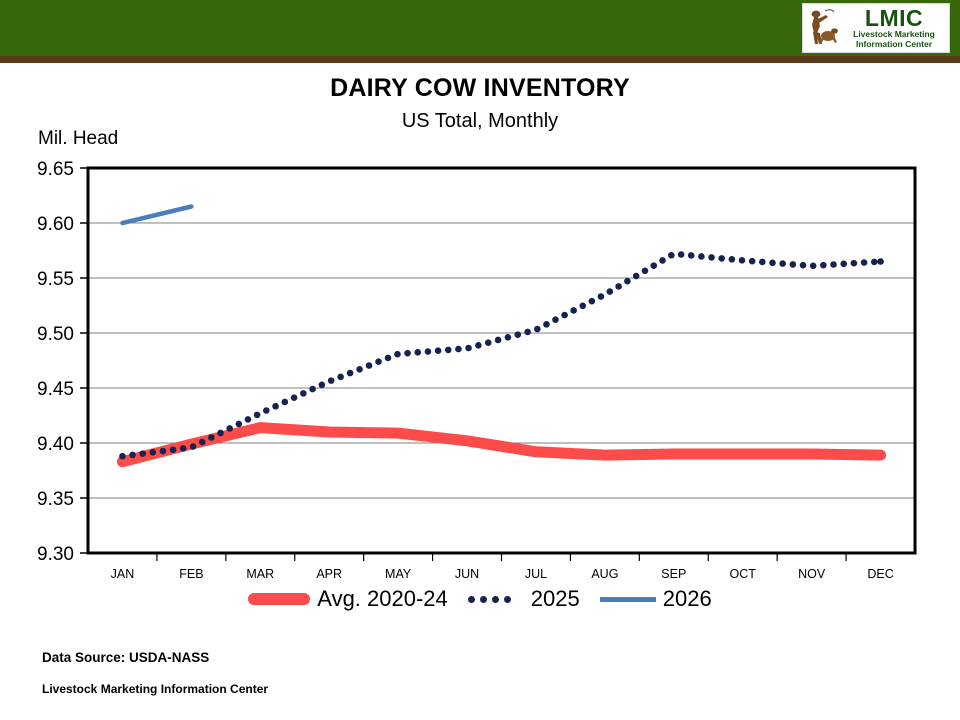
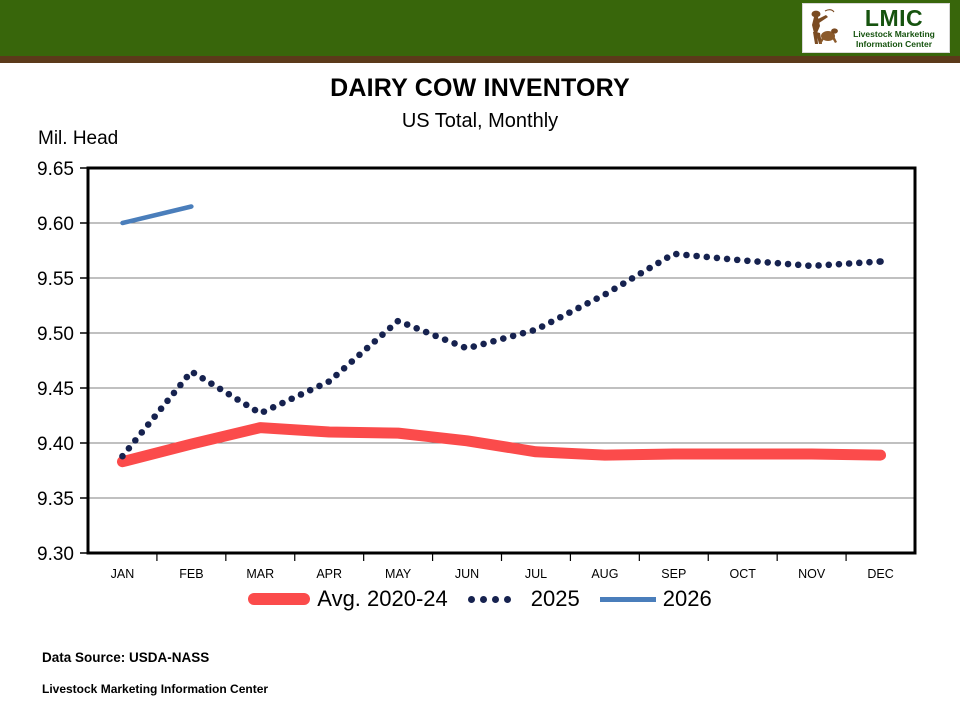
2025/FEB: 9.396 -> 9.465
2025/MAY: 9.481 -> 9.511
